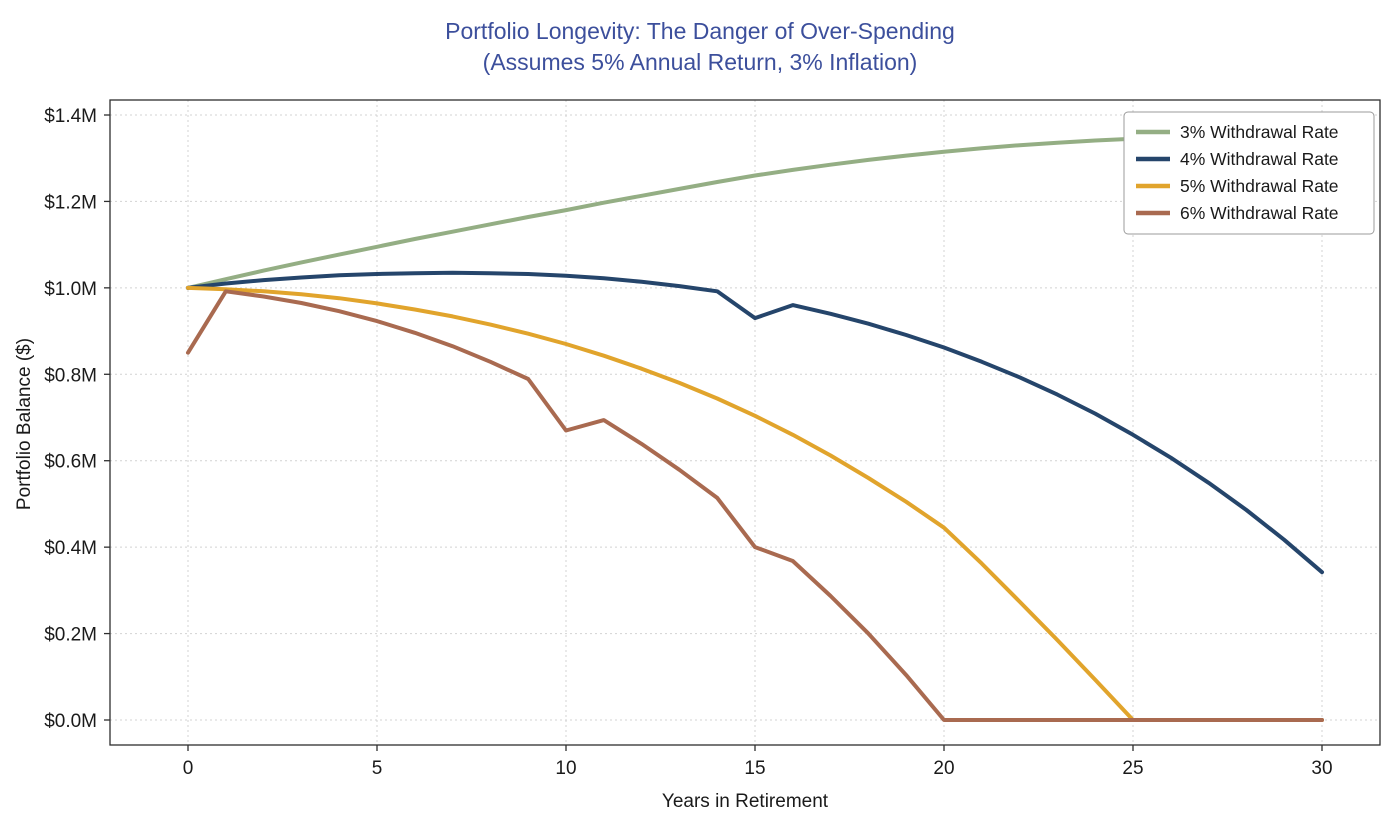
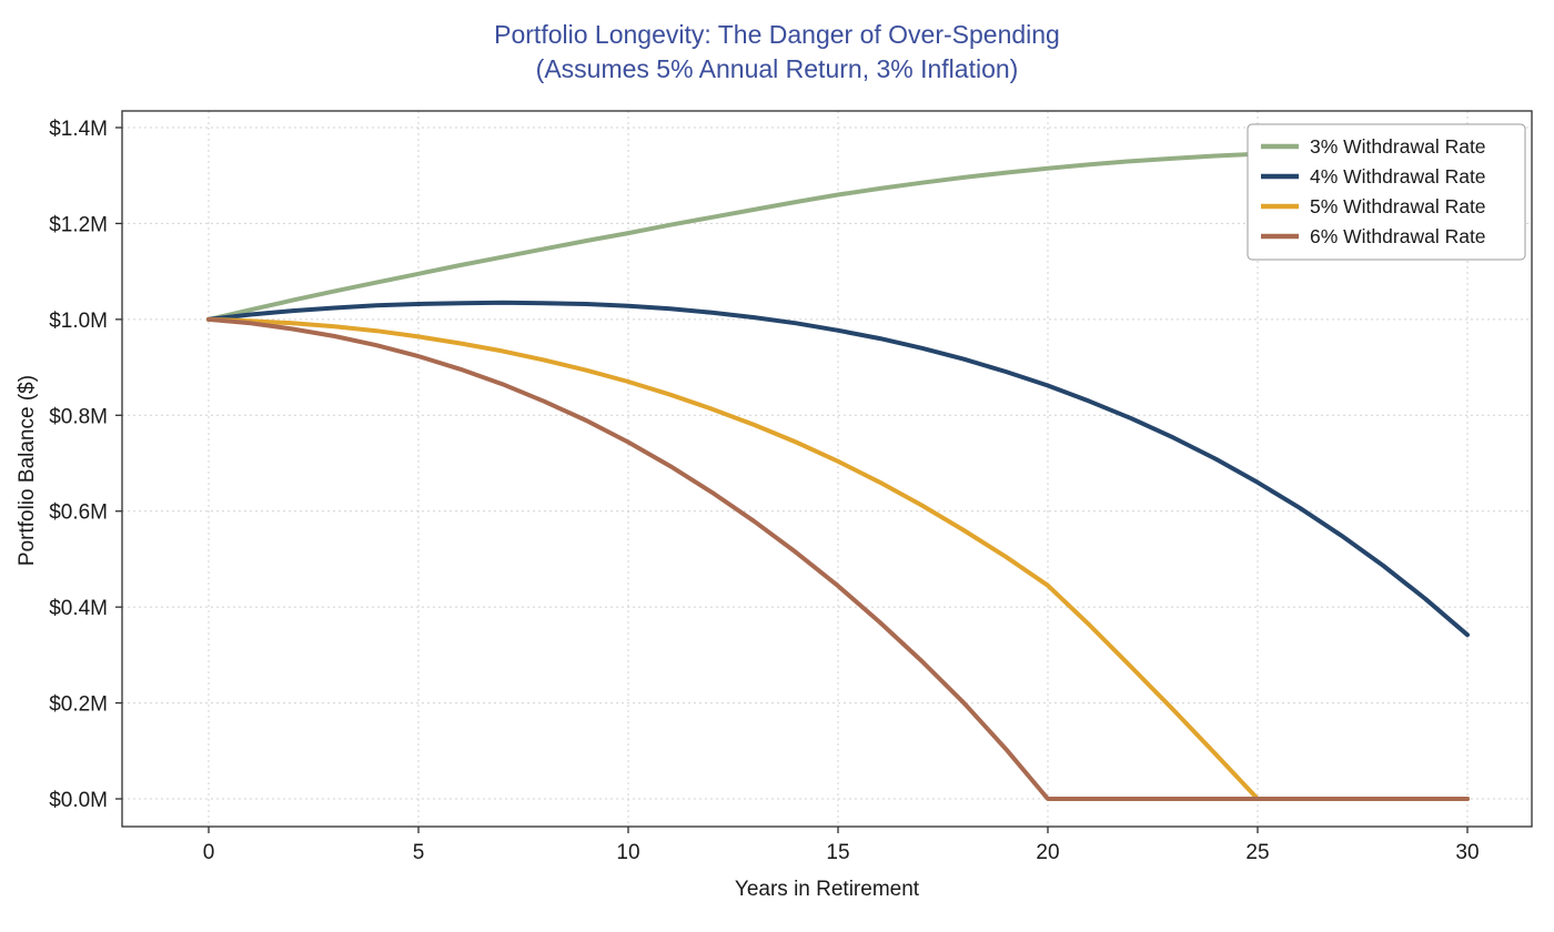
6% Withdrawal Rate/0: $0.85M -> $1.00M
6% Withdrawal Rate/10: $0.67M -> $0.74M
4% Withdrawal Rate/15: $0.93M -> $0.98M
6% Withdrawal Rate/15: $0.40M -> $0.44M
